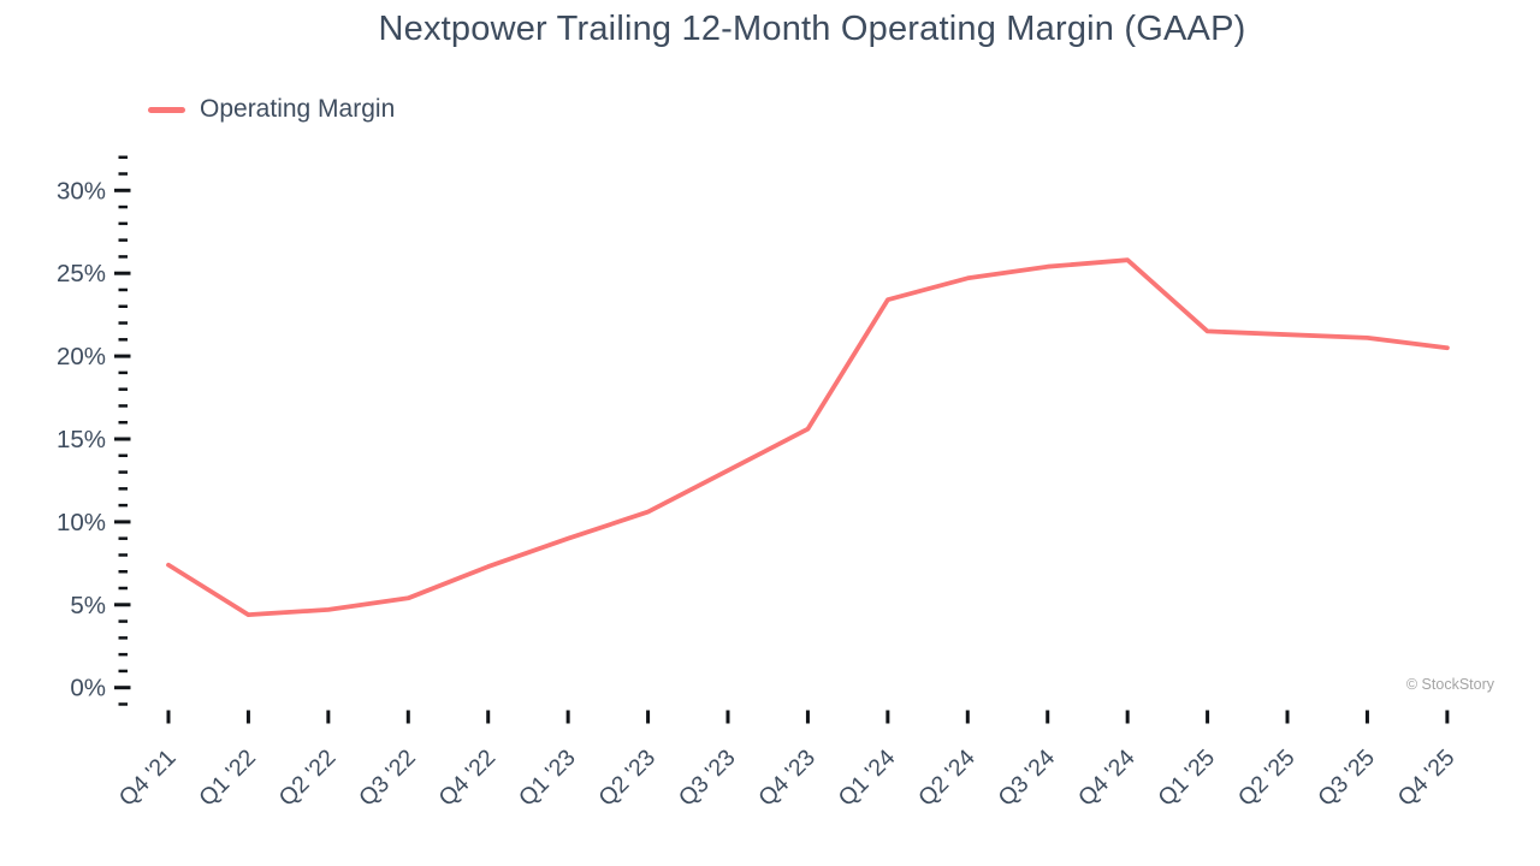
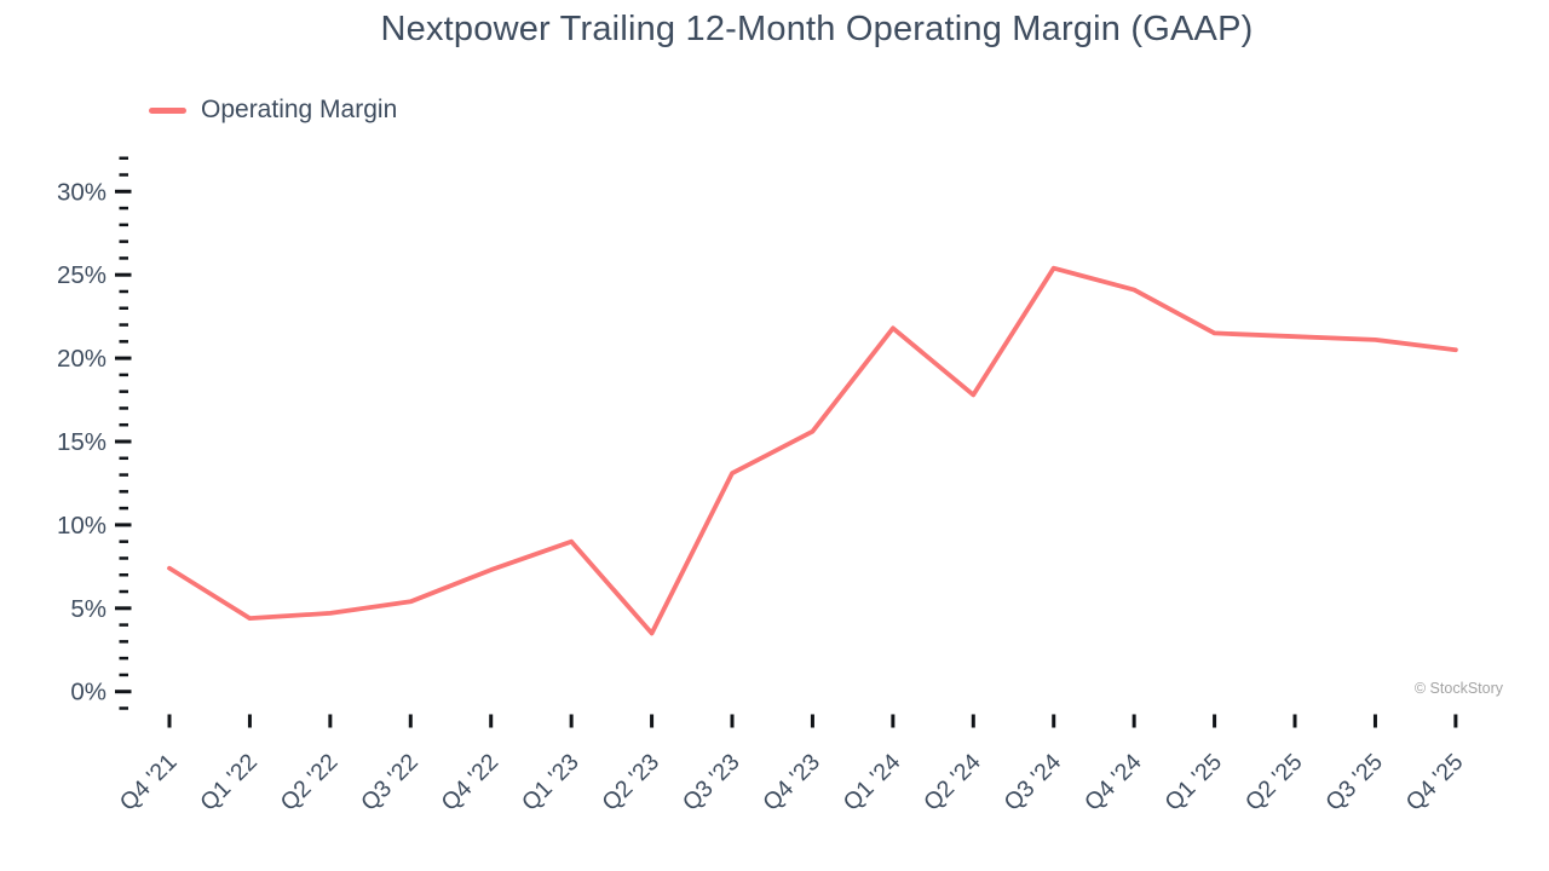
Q2 '23: 10.6% -> 3.5%
Q1 '24: 23.4% -> 21.8%
Q2 '24: 24.7% -> 17.8%
Q4 '24: 25.8% -> 24.1%
